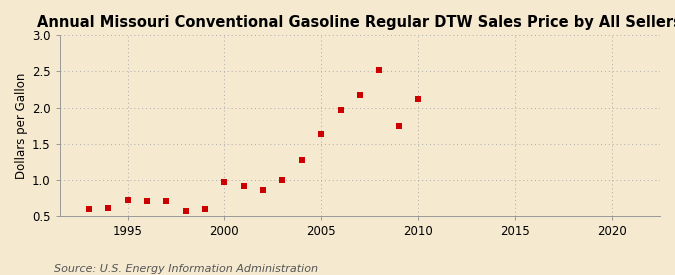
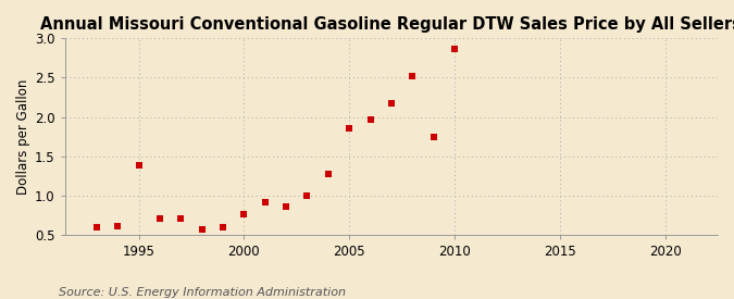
1995: 0.72 -> 1.38
2000: 0.97 -> 0.76
2005: 1.64 -> 1.86
2010: 2.12 -> 2.86
